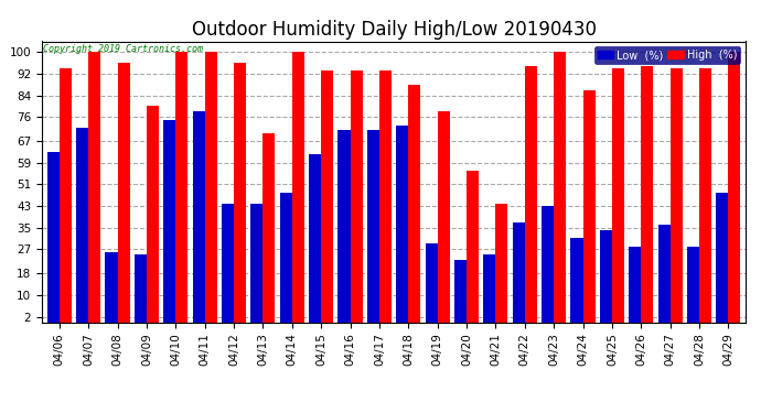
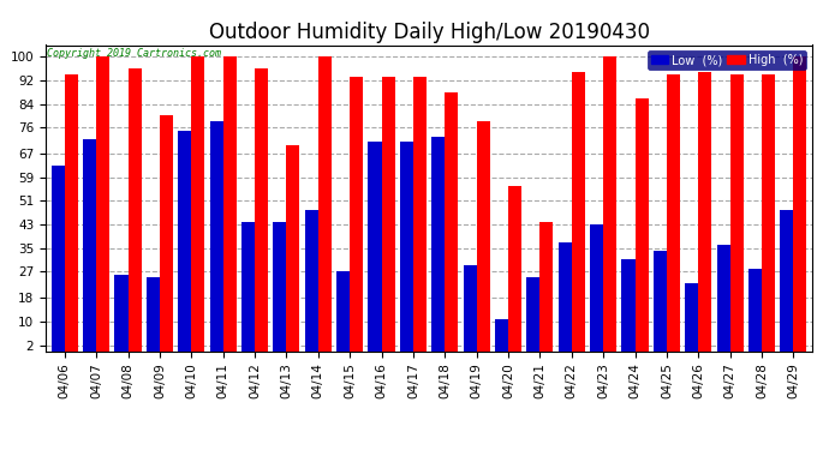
Low (%)/04/15: 62 -> 27
Low (%)/04/20: 23 -> 11
Low (%)/04/26: 28 -> 23
